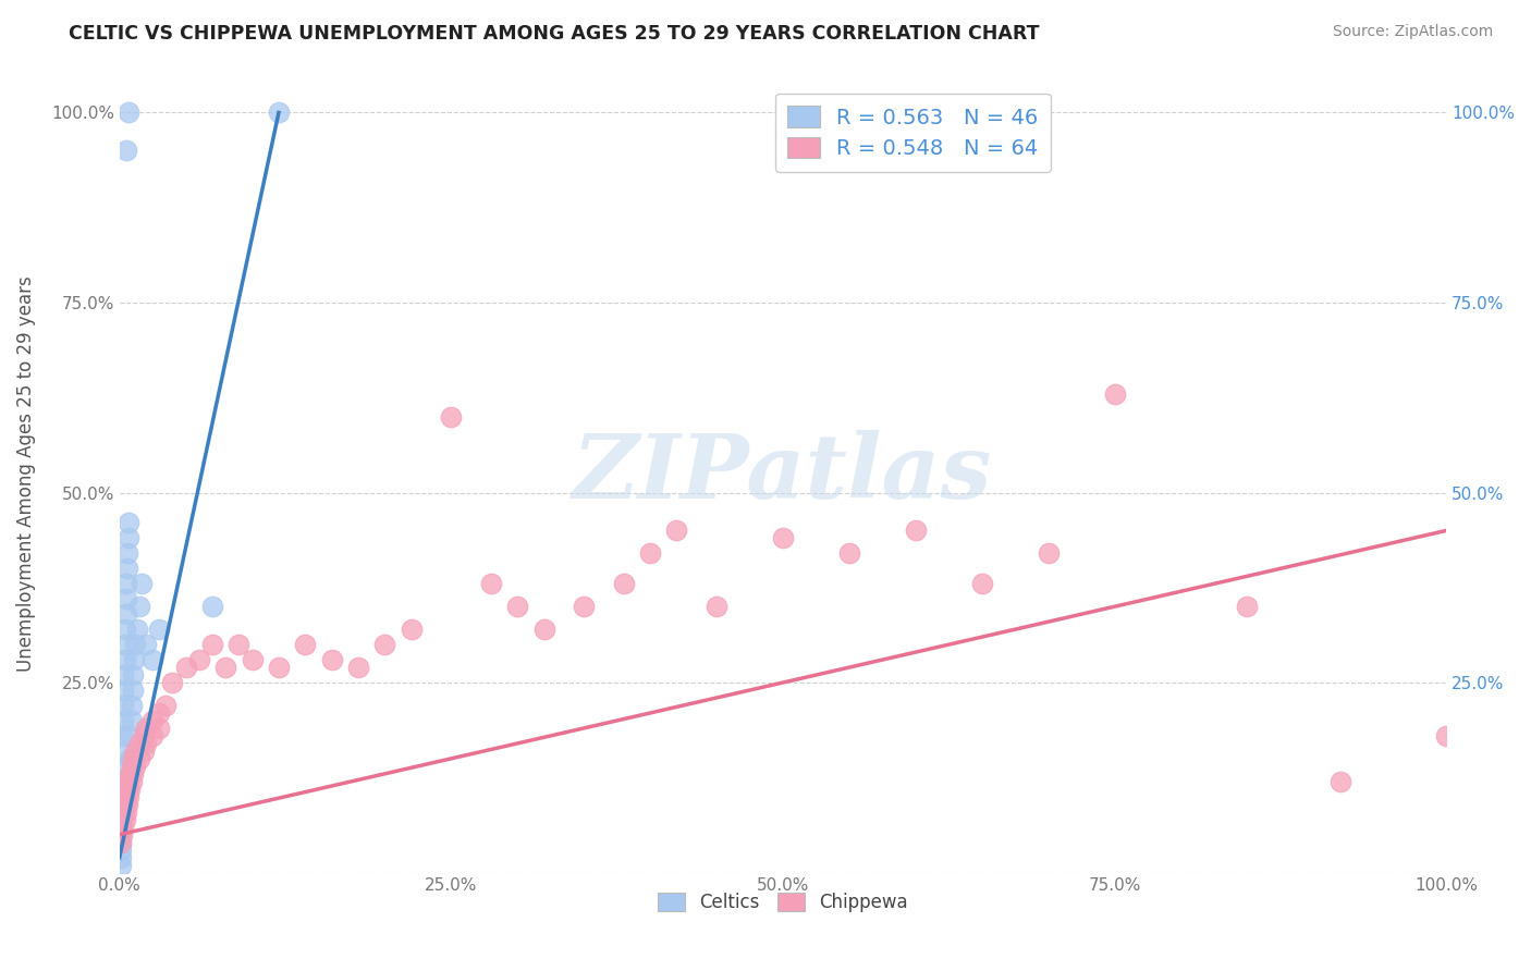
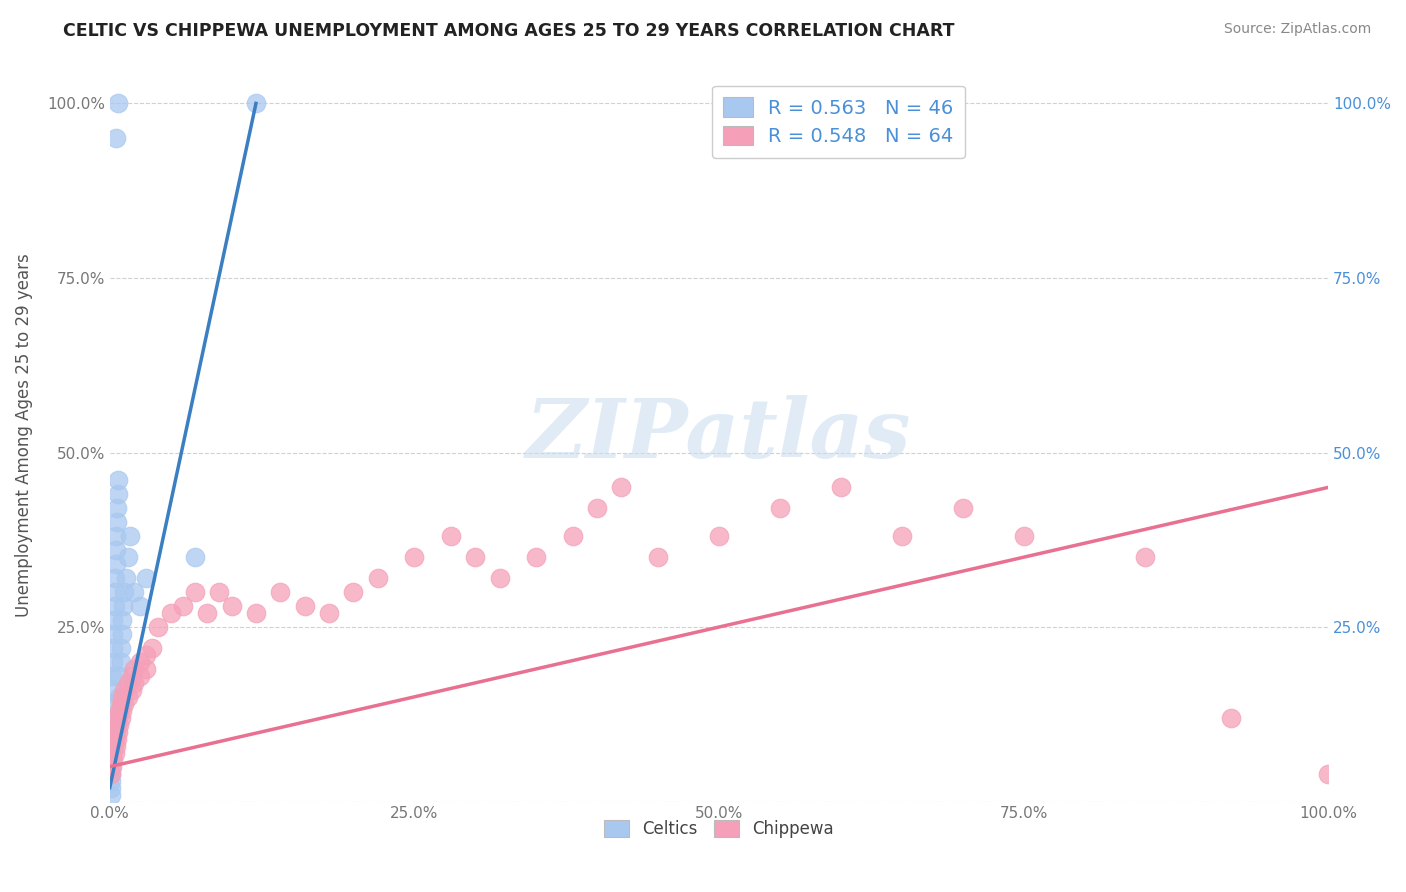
Chippewa/25.0%: 60% -> 35%
Chippewa/50.0%: 44% -> 38%
Chippewa/75.0%: 63% -> 38%
Chippewa/100.0%: 18% -> 4%
